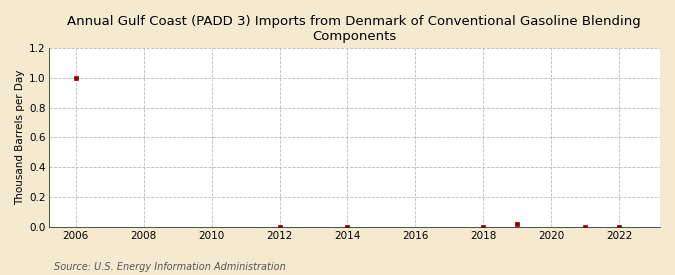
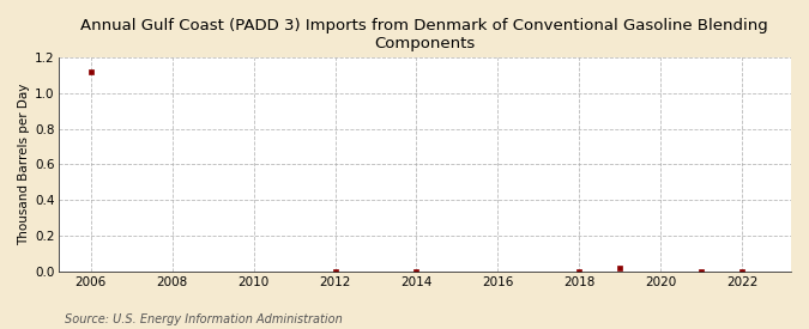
2006: 1.00 -> 1.12
